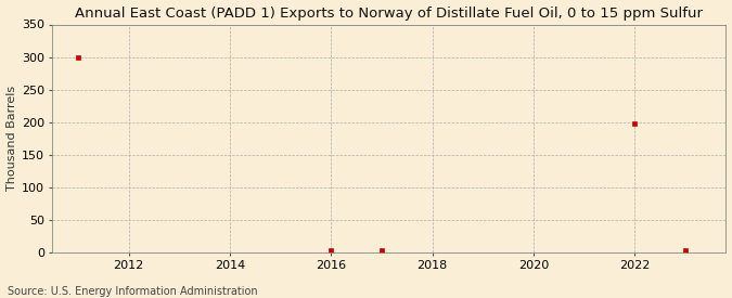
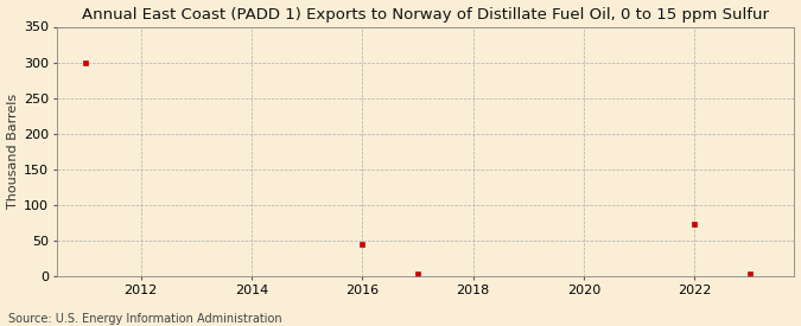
2016: 2 -> 44
2022: 197 -> 72
